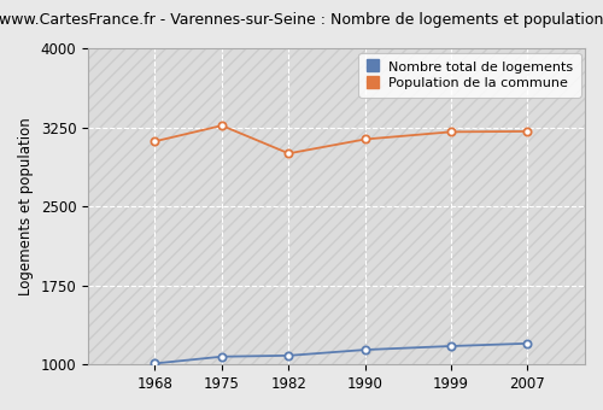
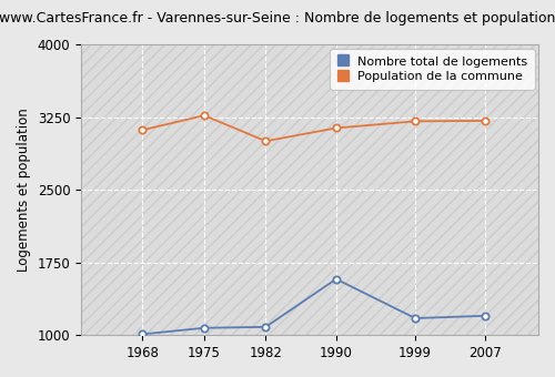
Nombre total de logements/1990: 1140 -> 1580
